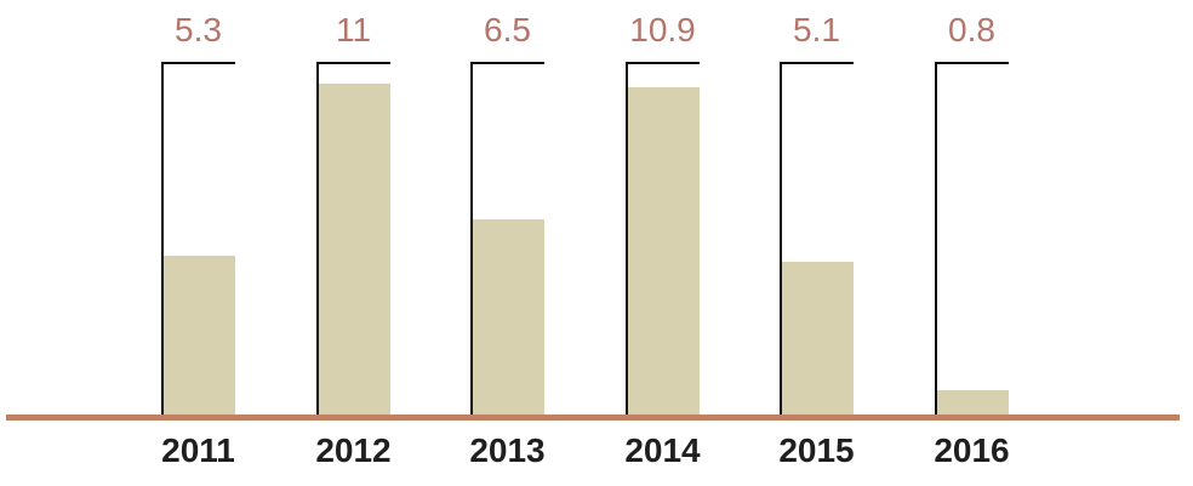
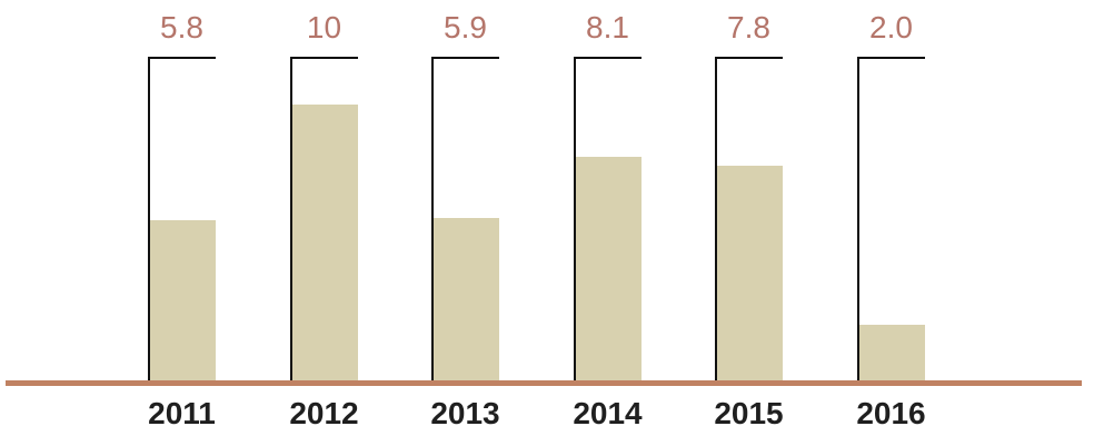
2011: 5.3 -> 5.8
2012: 11 -> 10
2013: 6.5 -> 5.9
2014: 10.9 -> 8.1
2015: 5.1 -> 7.8
2016: 0.8 -> 2.0
